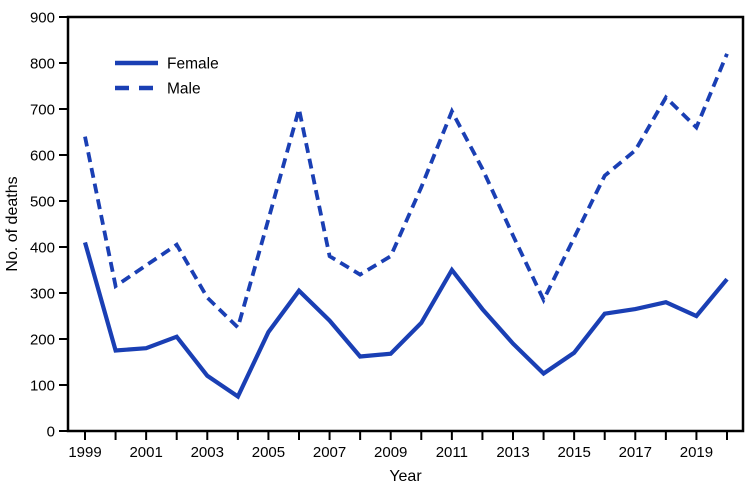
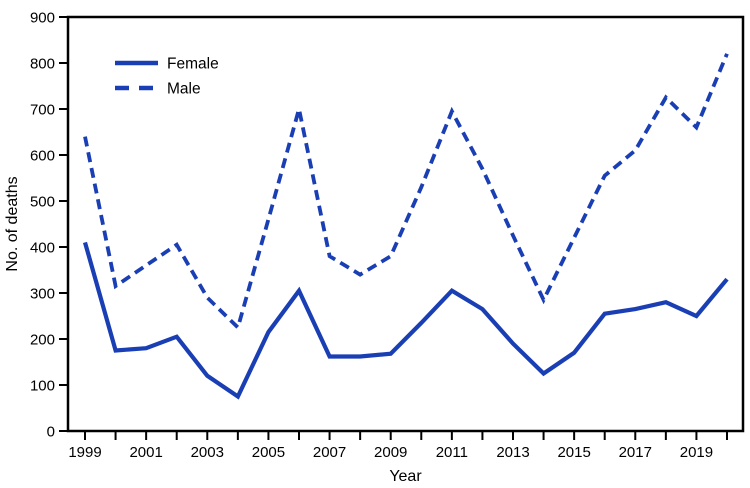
Female/2007: 240 -> 160
Female/2011: 350 -> 300
